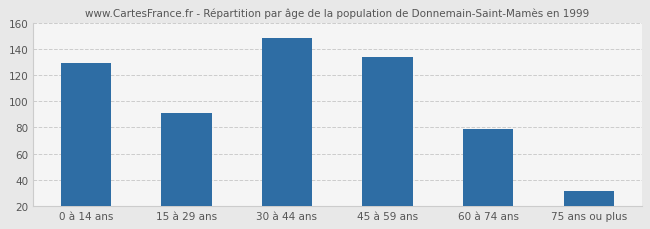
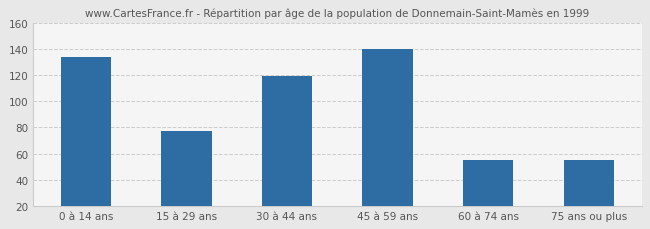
0 à 14 ans: 129 -> 134
15 à 29 ans: 91 -> 77
30 à 44 ans: 148 -> 119
45 à 59 ans: 134 -> 140
60 à 74 ans: 79 -> 55
75 ans ou plus: 31 -> 55
